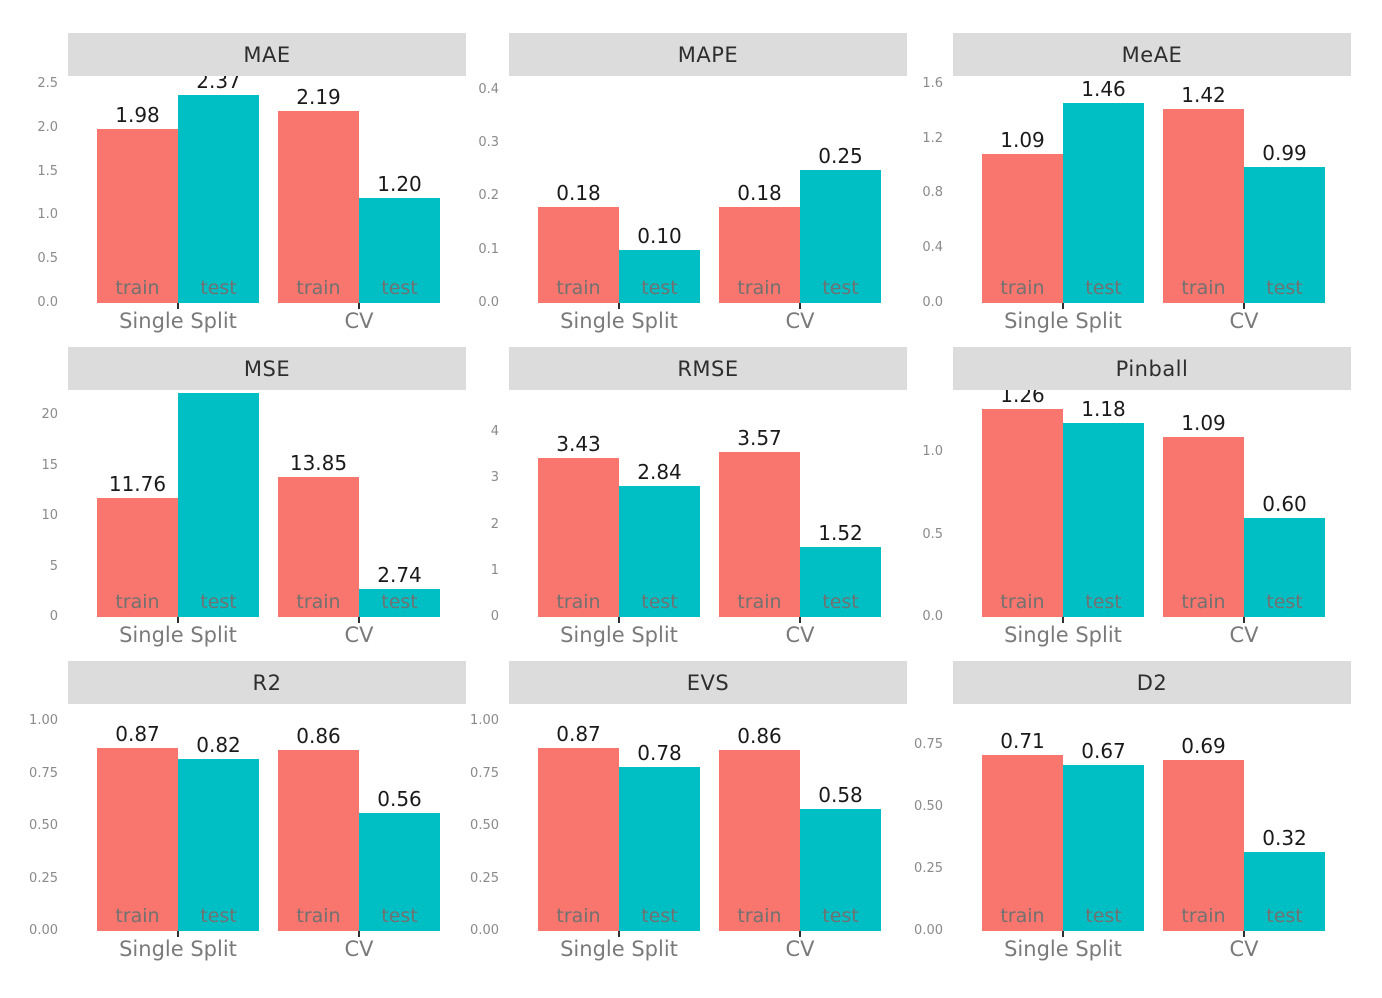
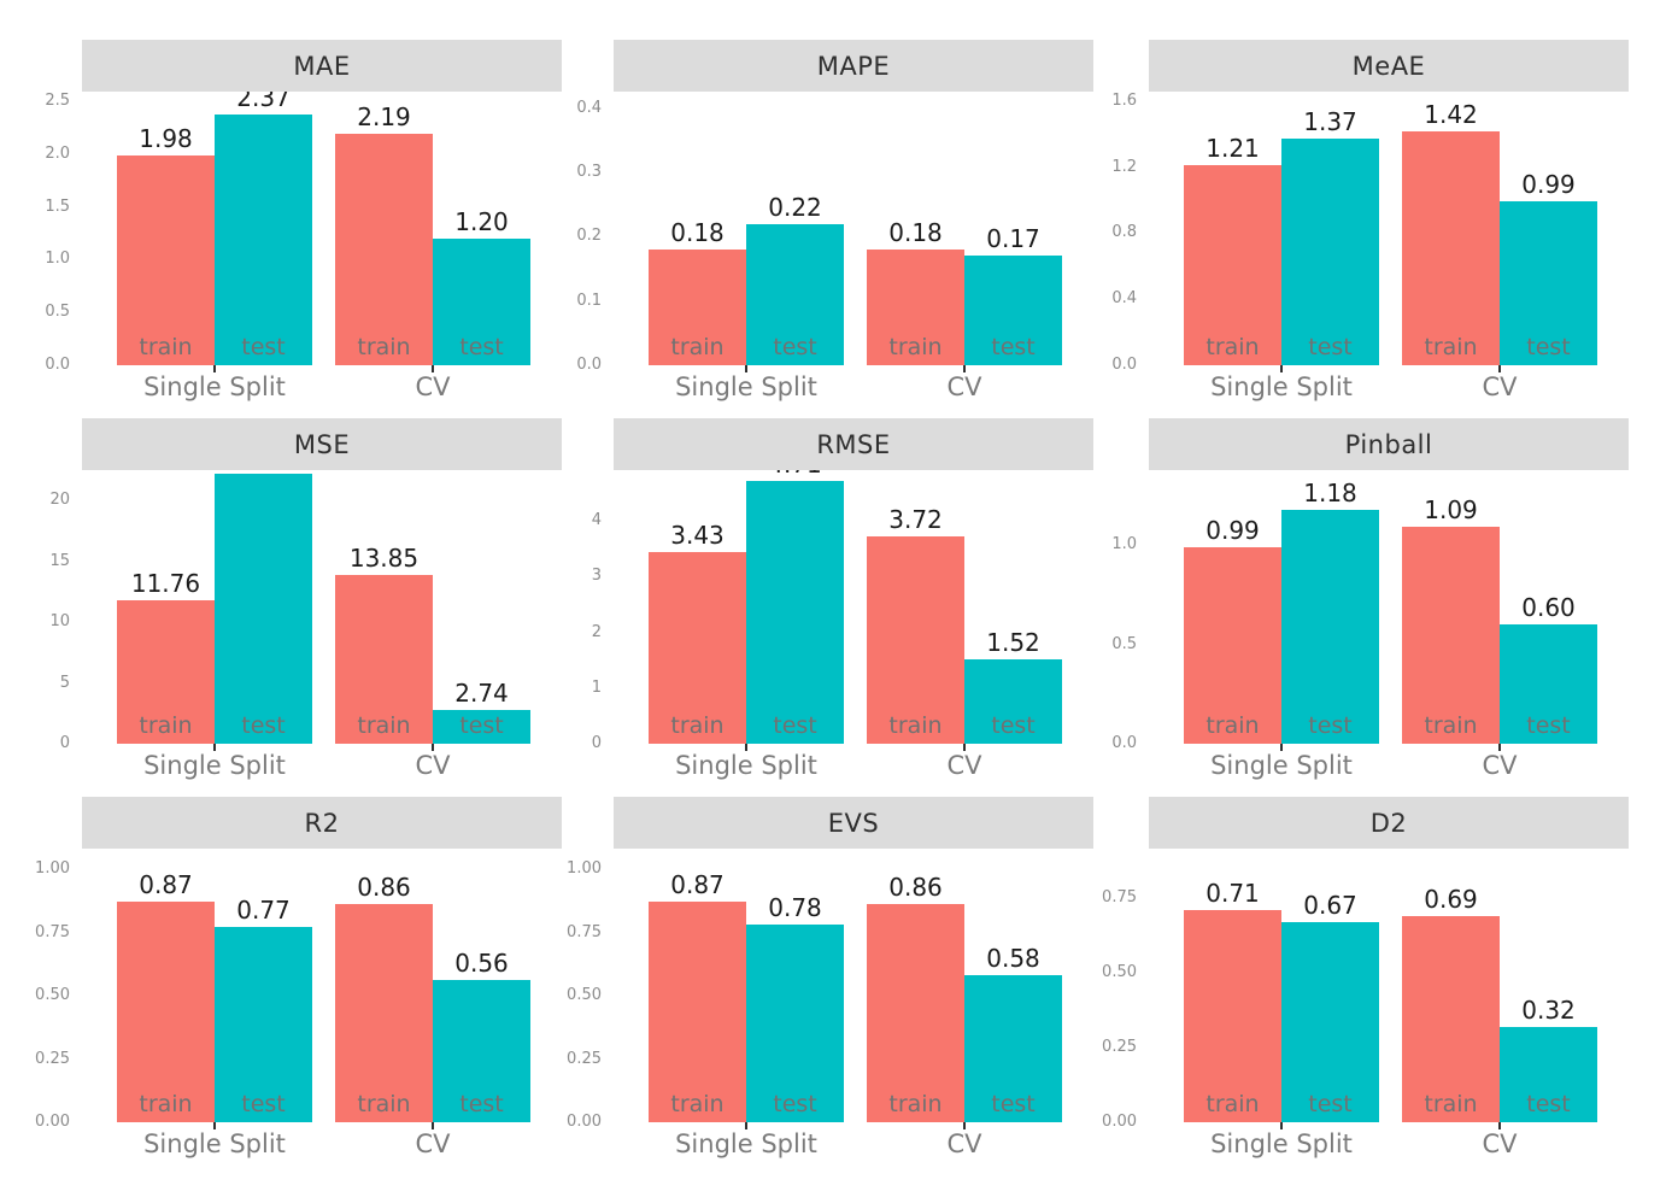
MAPE/test/Single Split: 0.10 -> 0.22
MAPE/test/CV: 0.25 -> 0.17
MeAE/train/Single Split: 1.09 -> 1.21
MeAE/test/Single Split: 1.46 -> 1.37
RMSE/test/Single Split: 2.84 -> 4.71
RMSE/train/CV: 3.57 -> 3.72
Pinball/train/Single Split: 1.26 -> 0.99
R2/test/Single Split: 0.82 -> 0.77
